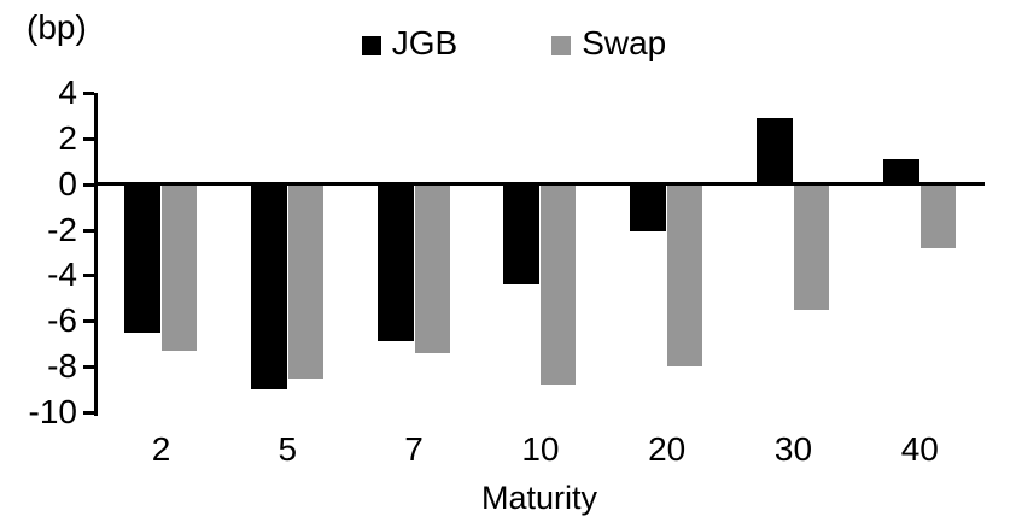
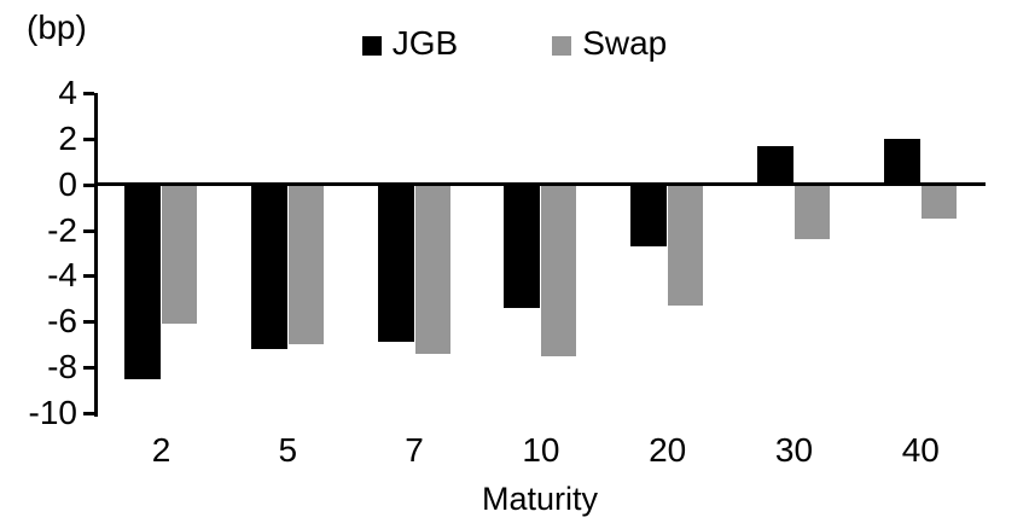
JGB/2: -6.5 -> -8.5
Swap/2: -7.3 -> -6.1
JGB/5: -9.0 -> -7.2
Swap/5: -8.5 -> -7.0
JGB/10: -4.4 -> -5.4
Swap/10: -8.8 -> -7.5
JGB/20: -2.1 -> -2.7
Swap/20: -8.0 -> -5.3
JGB/30: 2.9 -> 1.7
Swap/30: -5.5 -> -2.4
JGB/40: 1.1 -> 2.0
Swap/40: -2.8 -> -1.5
